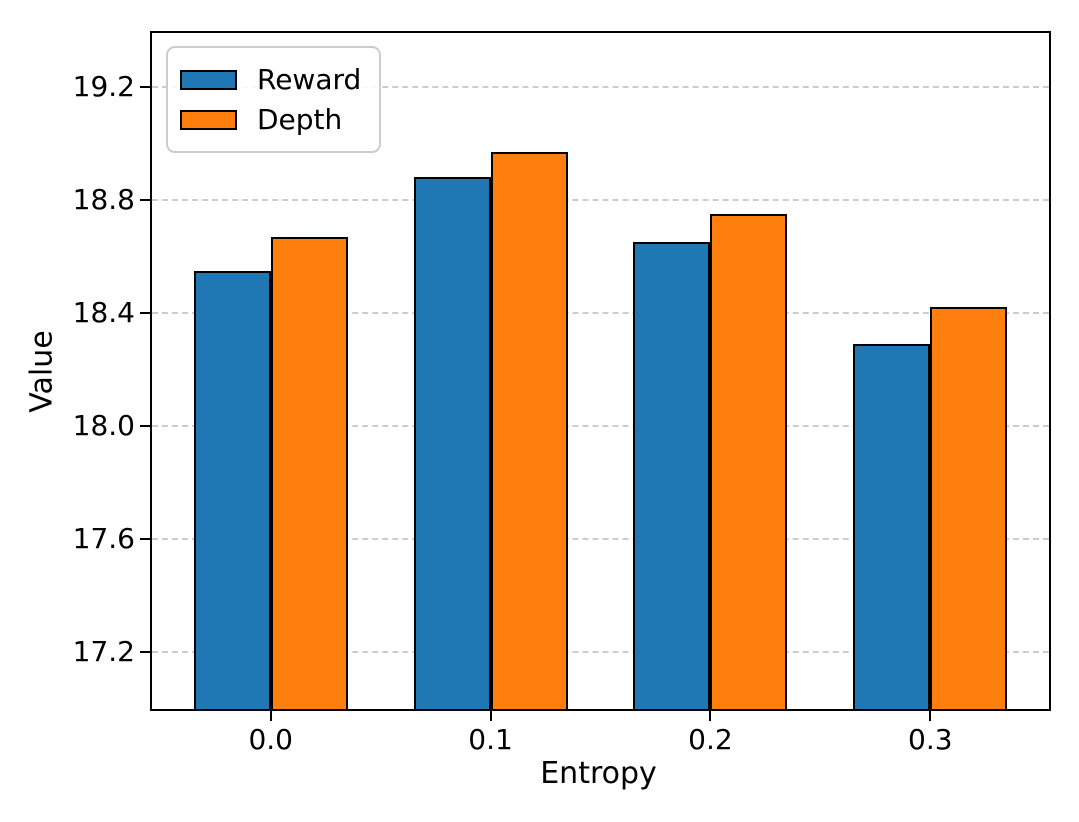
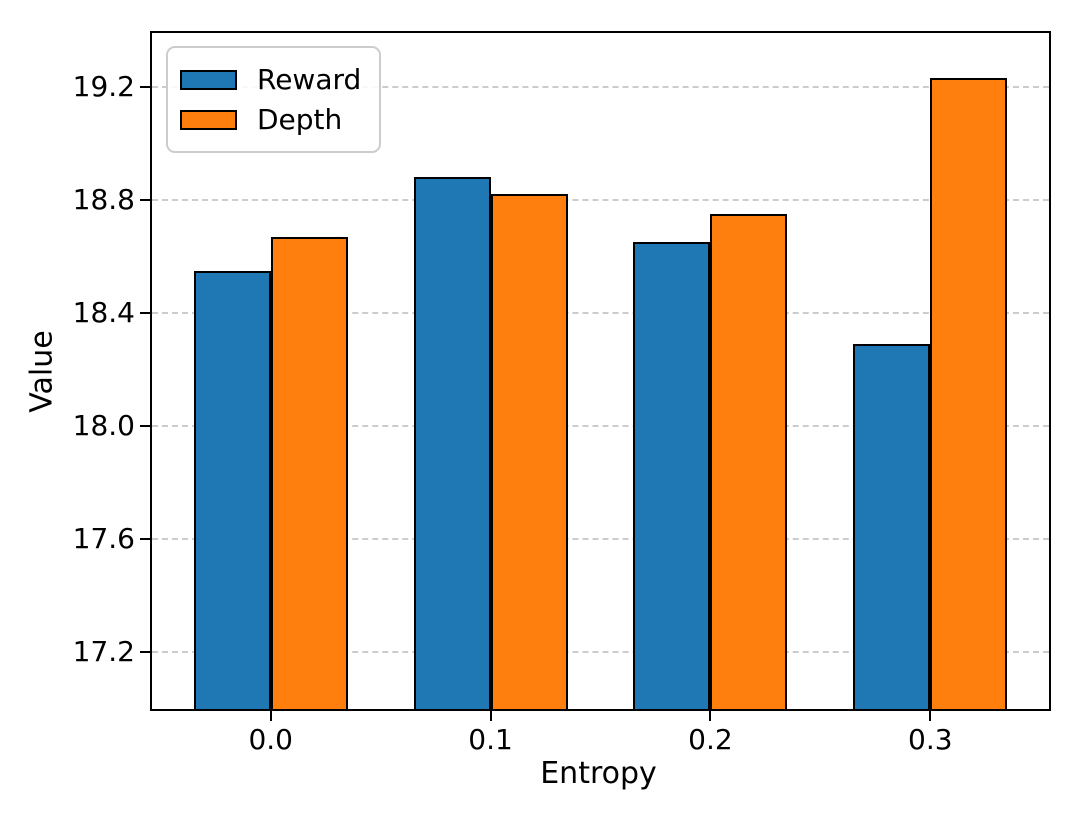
Depth/0.1: 18.97 -> 18.82
Depth/0.3: 18.42 -> 19.23
